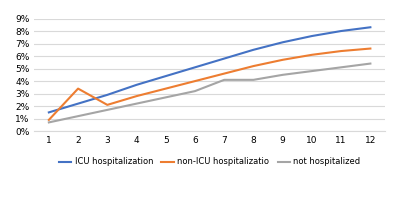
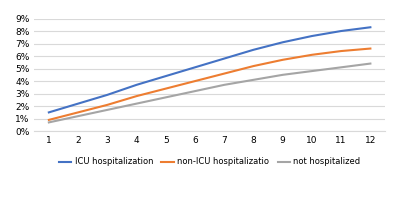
non-ICU hospitalizatio/2: 3.4% -> 1.5%
not hospitalized/7: 4.1% -> 3.7%
